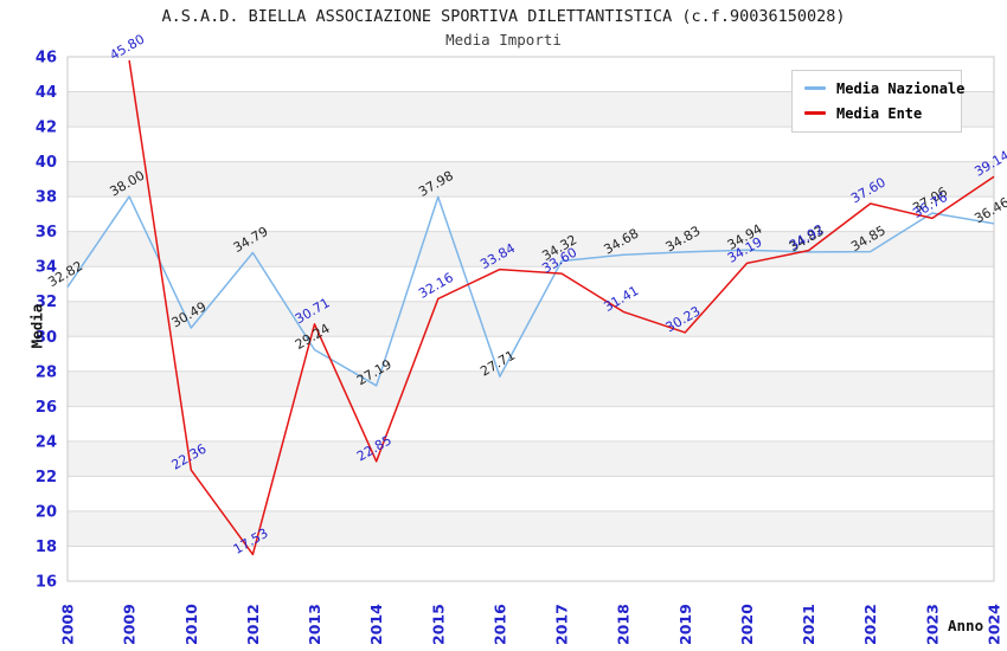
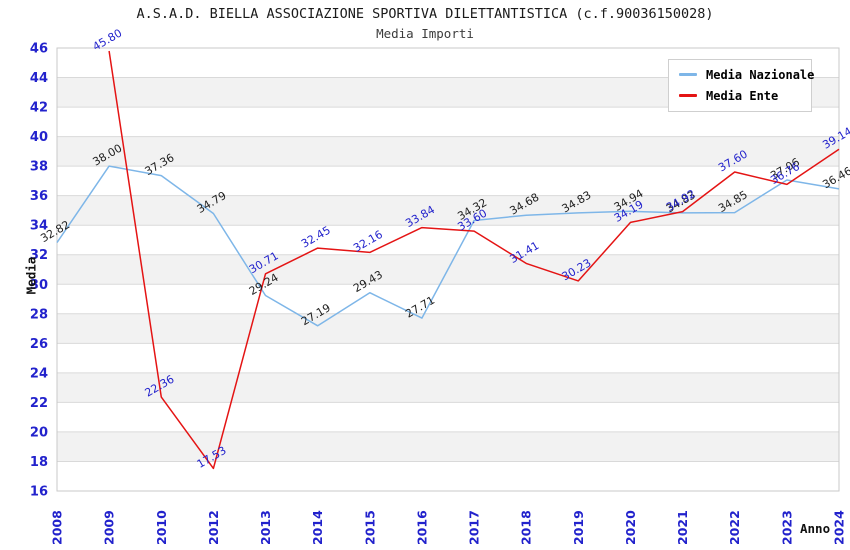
Media Nazionale/2010: 30.49 -> 37.36
Media Ente/2014: 22.85 -> 32.45
Media Nazionale/2015: 37.98 -> 29.43
